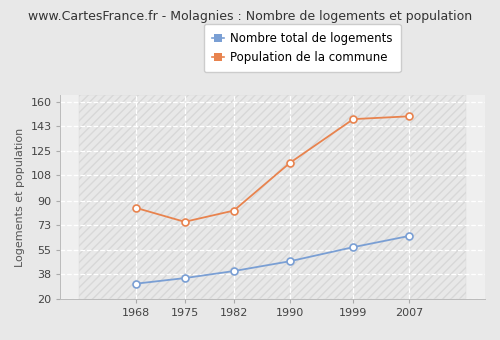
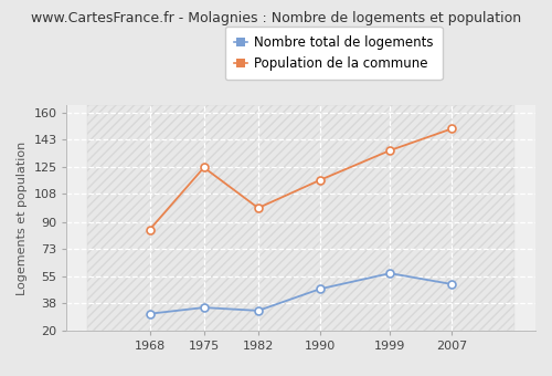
Population de la commune/1975: 75 -> 125
Nombre total de logements/1982: 40 -> 33
Population de la commune/1982: 83 -> 99
Population de la commune/1999: 148 -> 136
Nombre total de logements/2007: 65 -> 50
